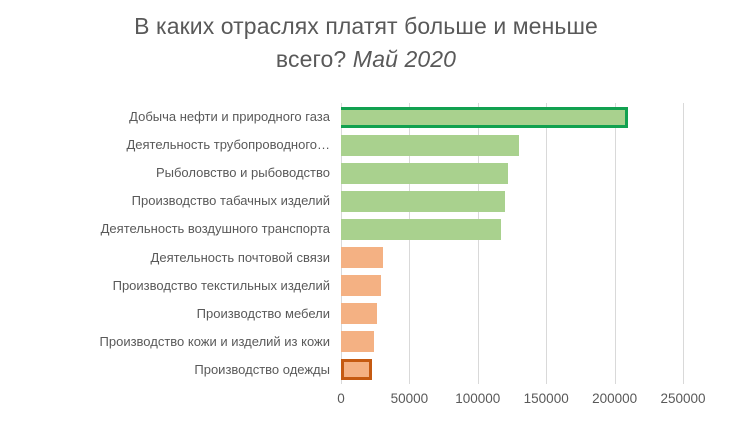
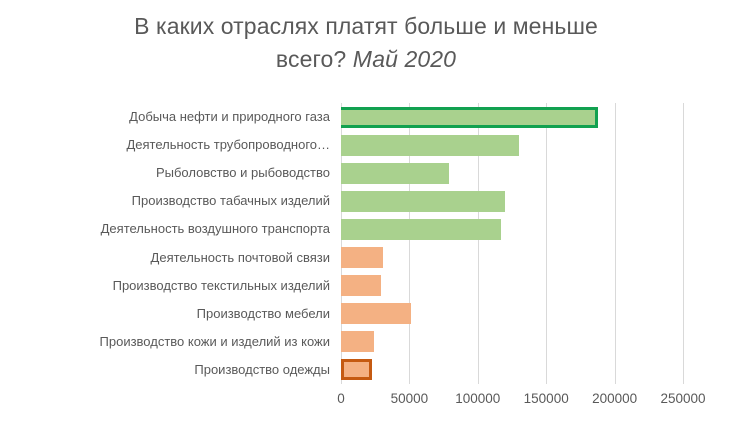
Добыча нефти и природного газа: 210000 -> 188000
Рыболовство и рыбоводство: 122000 -> 79000
Производство мебели: 26000 -> 51000
